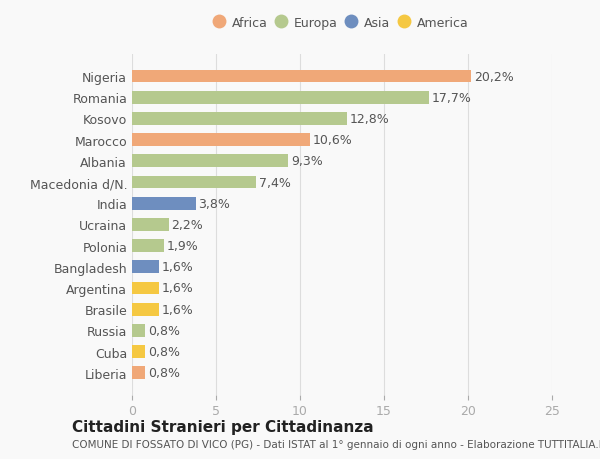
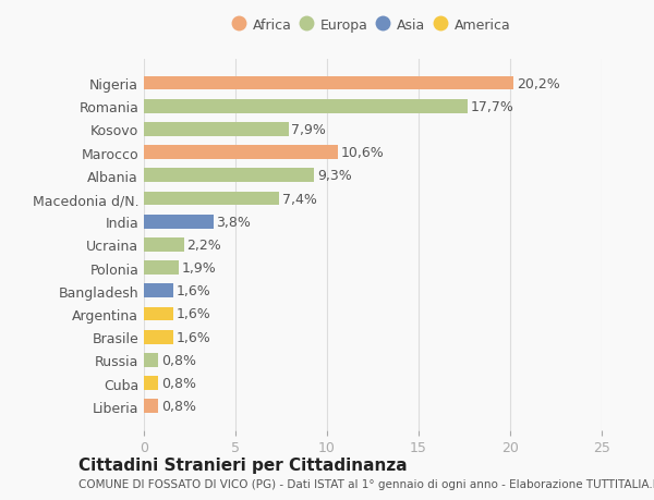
Kosovo: 12,8% -> 7,9%
